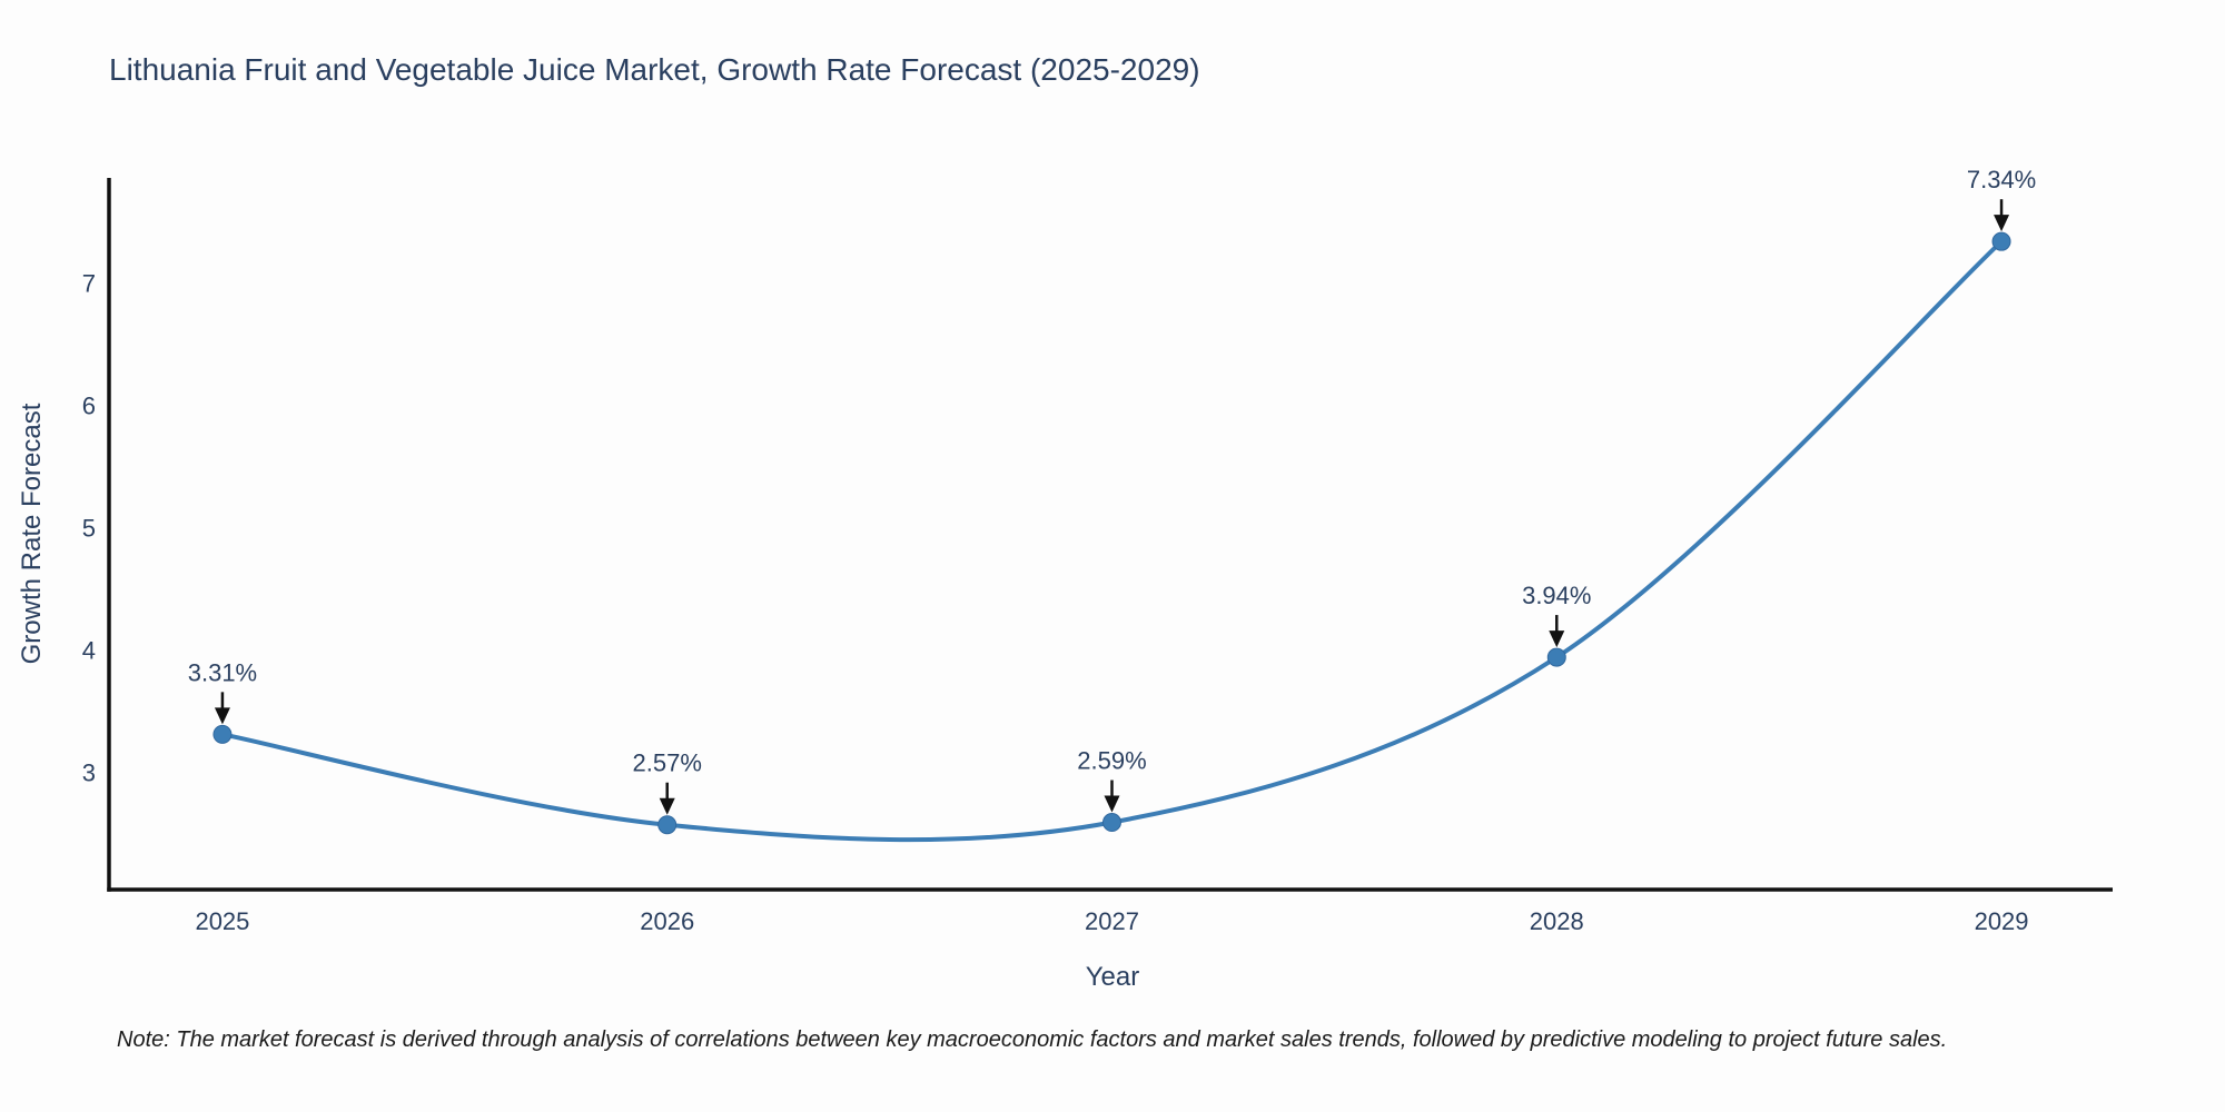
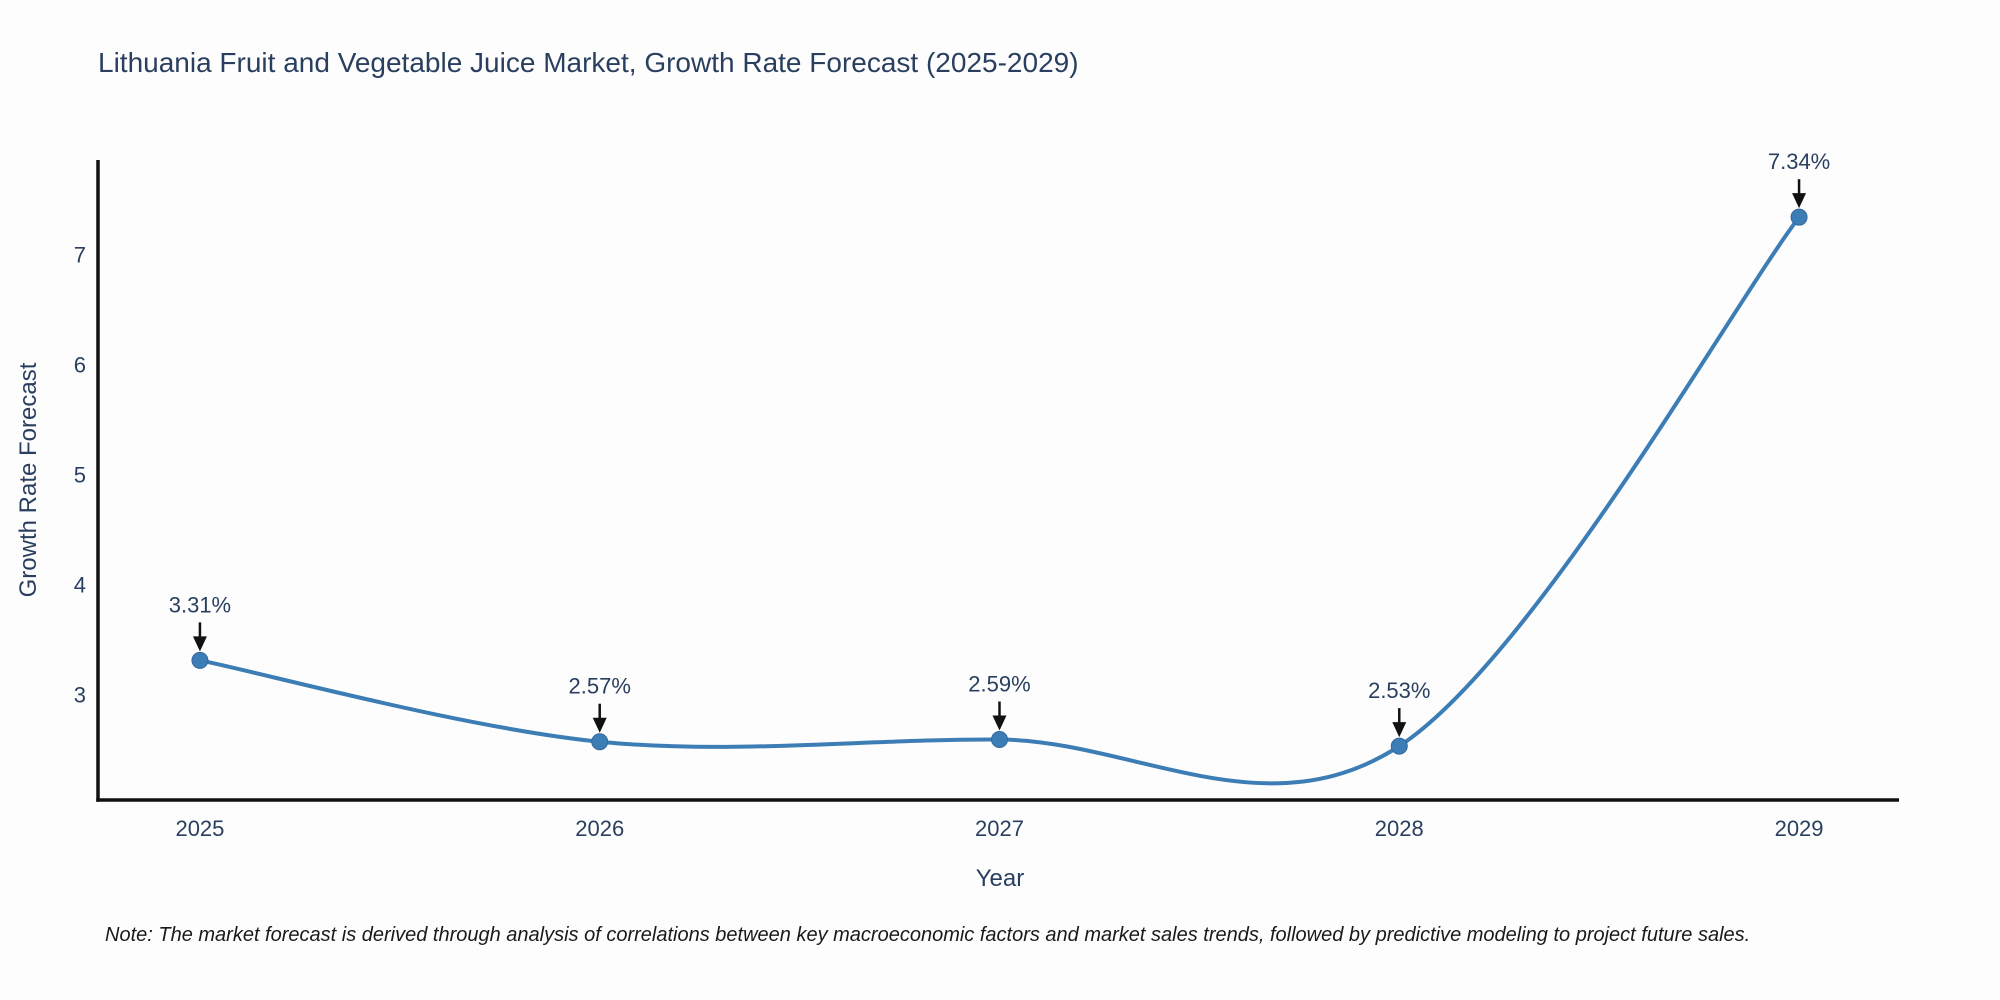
2028: 3.94% -> 2.53%
